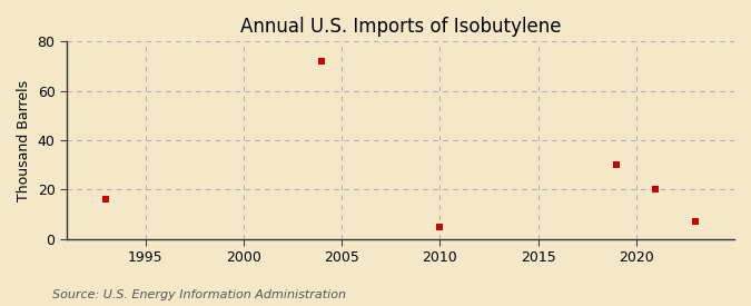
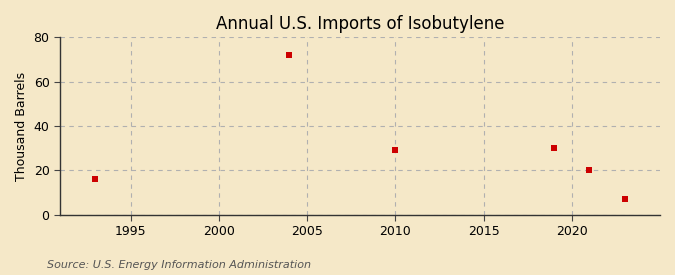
2010: 5 -> 29
